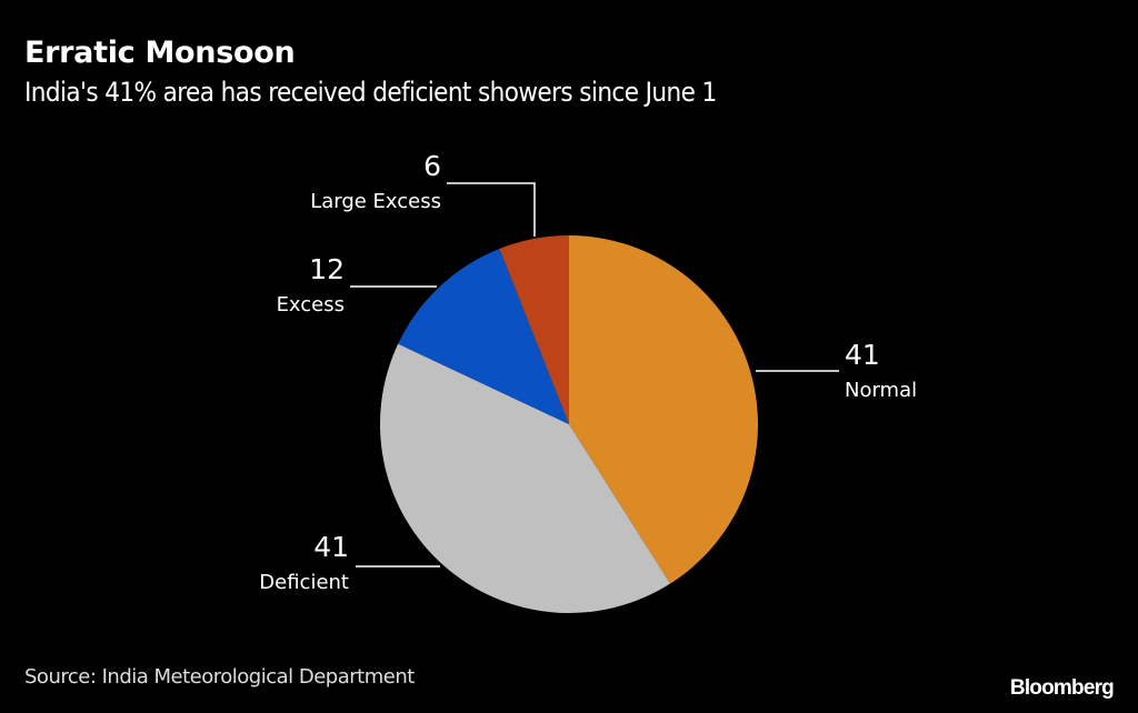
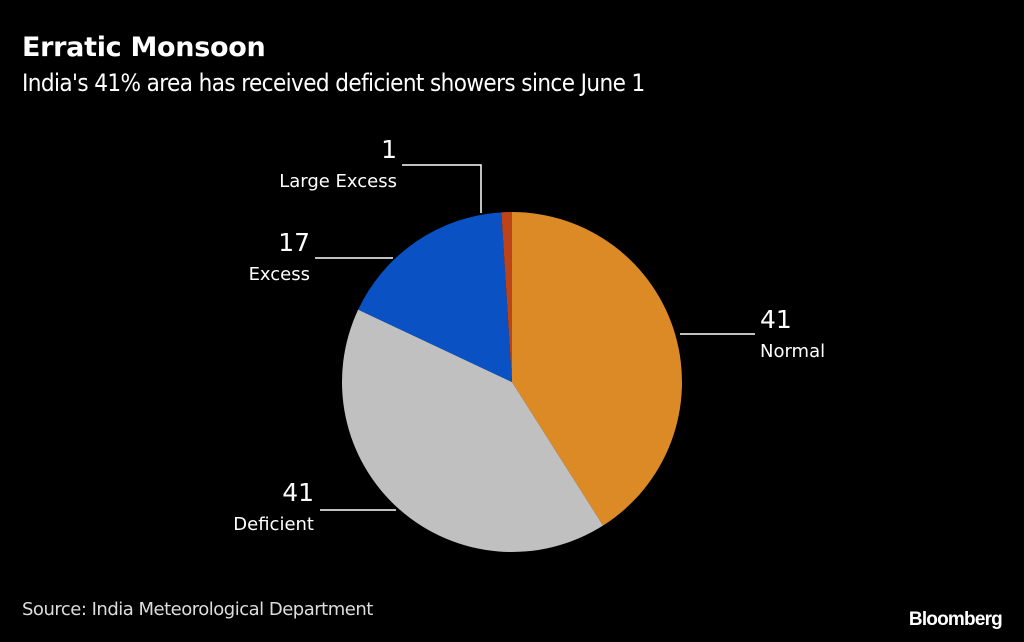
Excess: 12 -> 17
Large Excess: 6 -> 1
